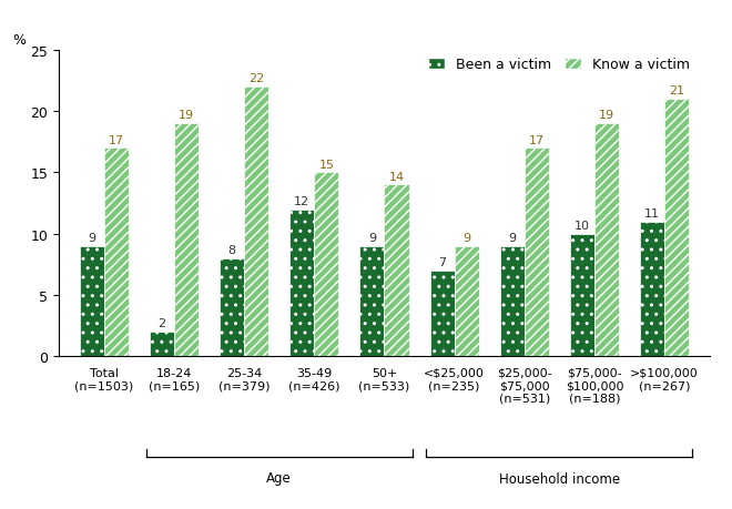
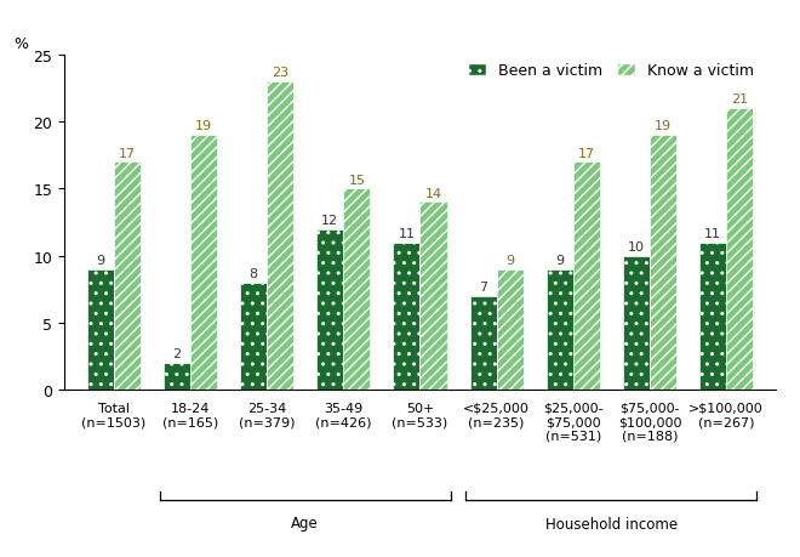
Know a victim/25-34 (n=379): 22 -> 23
Been a victim/50+ (n=533): 9 -> 11
